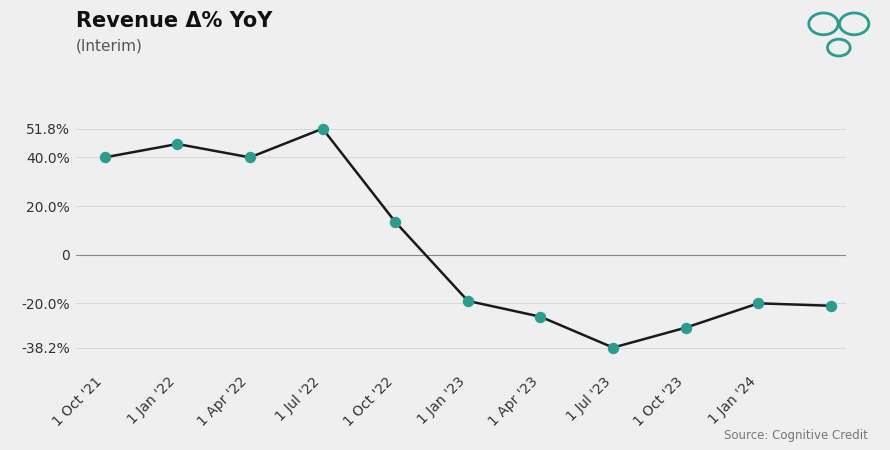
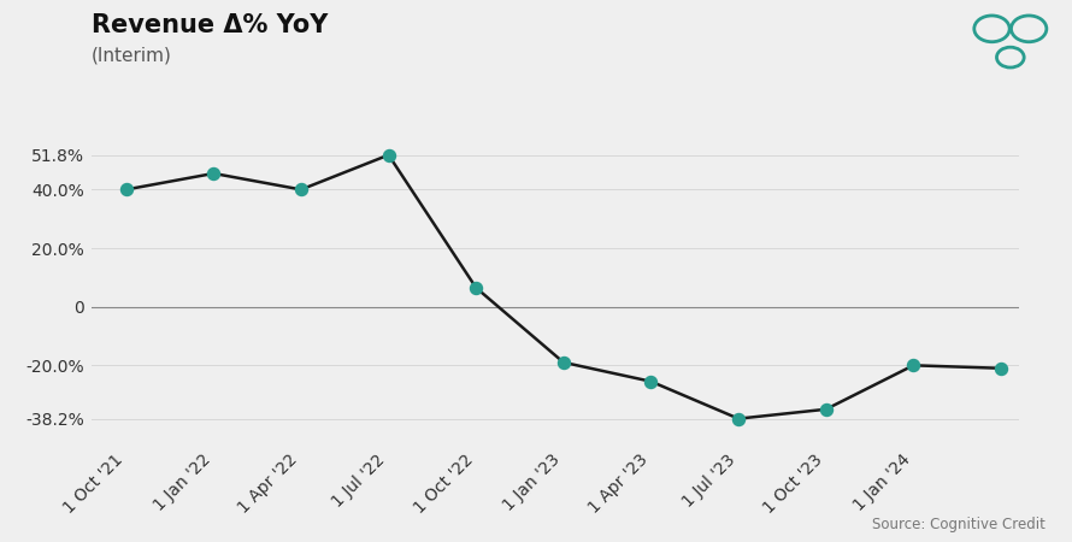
1 Oct '22: 13.5% -> 6.5%
1 Oct '23: -30.0% -> -35.0%
